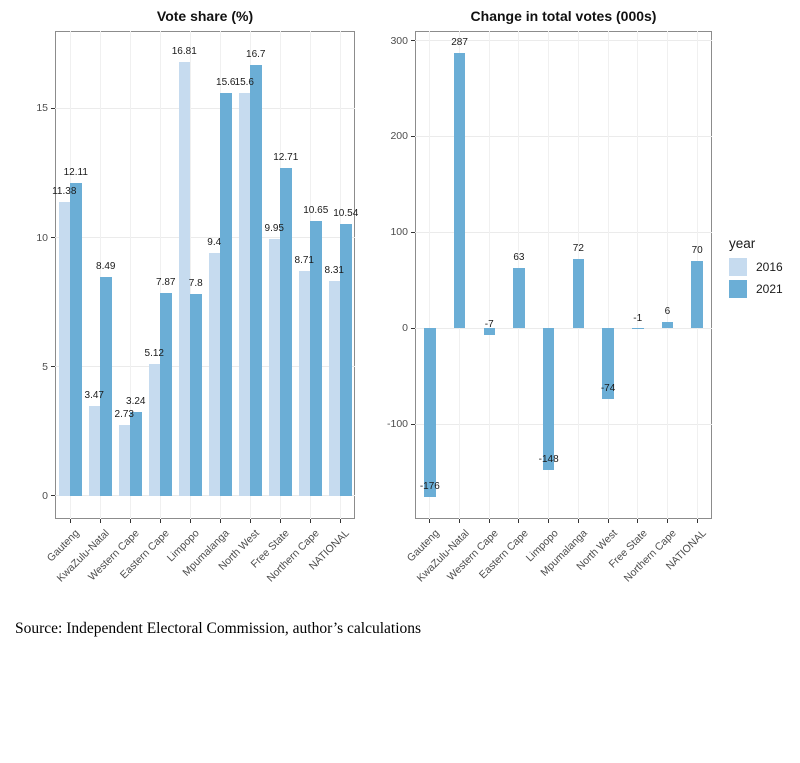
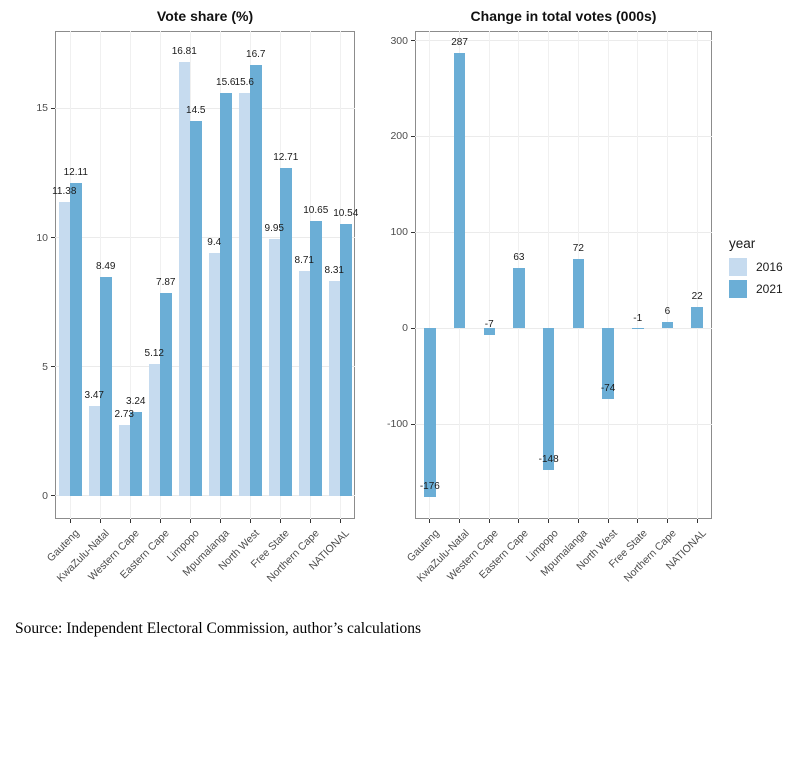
Vote share (%)/2021/Limpopo: 7.8 -> 14.5
Change in total votes (000s)/NATIONAL: 70 -> 22
